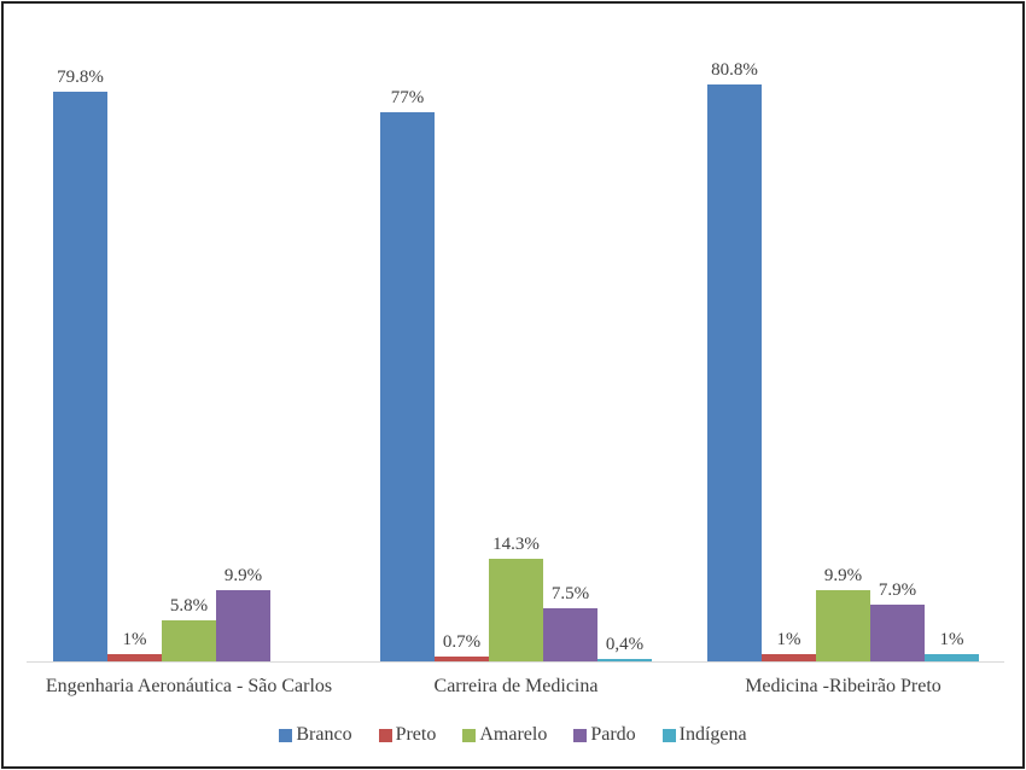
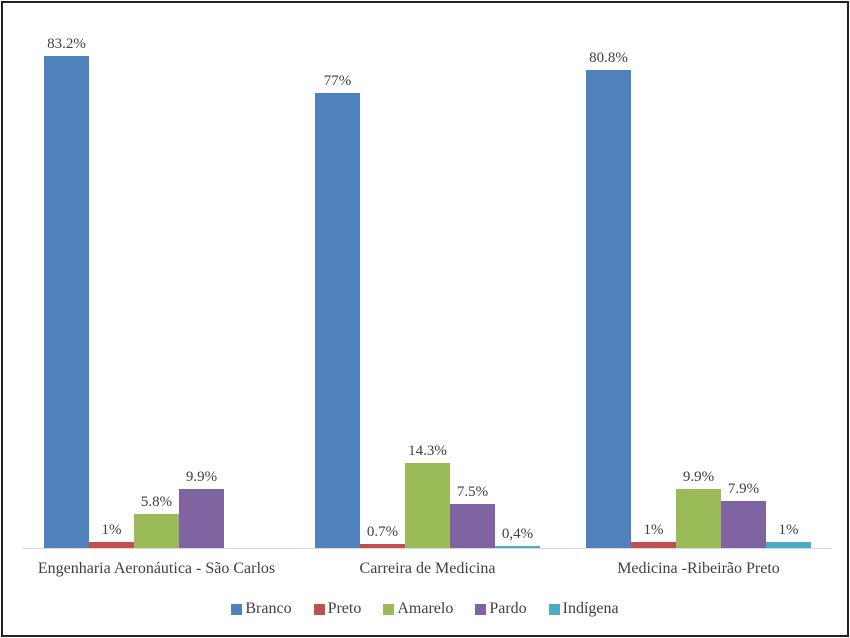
Branco/Engenharia Aeronáutica - São Carlos: 79.8% -> 83.2%
